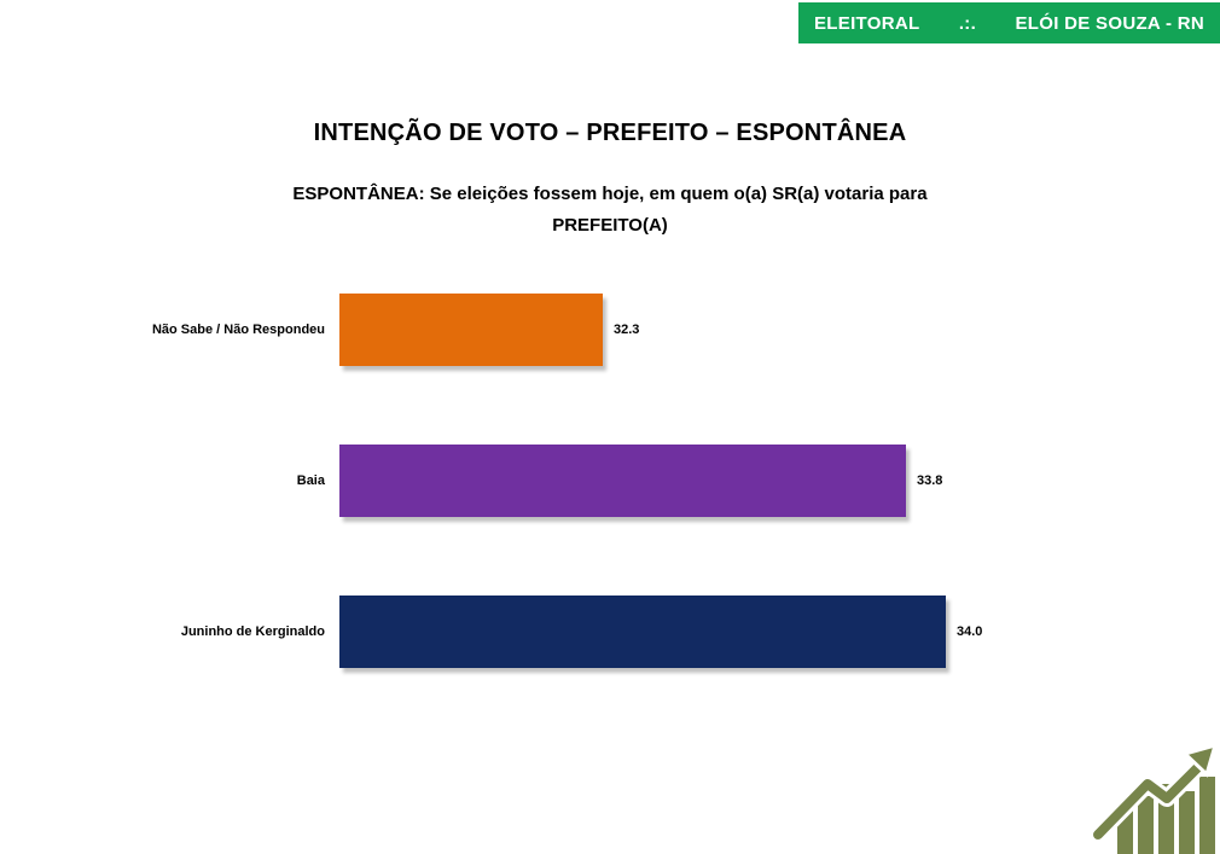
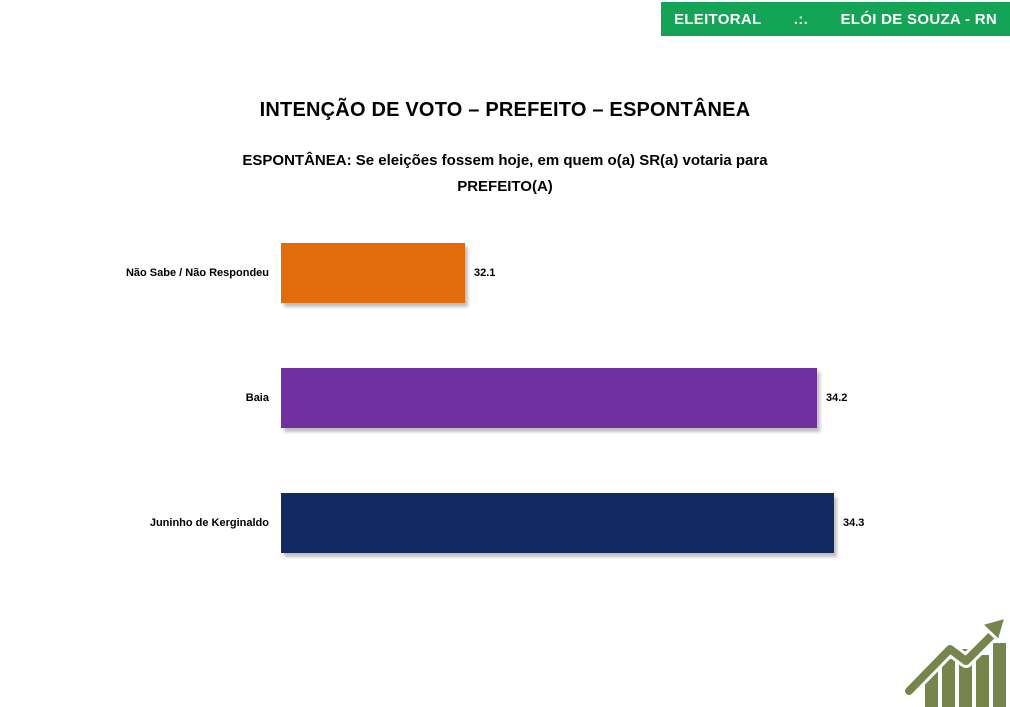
Não Sabe / Não Respondeu: 32.3 -> 32.1
Baia: 33.8 -> 34.2
Juninho de Kerginaldo: 34.0 -> 34.3
